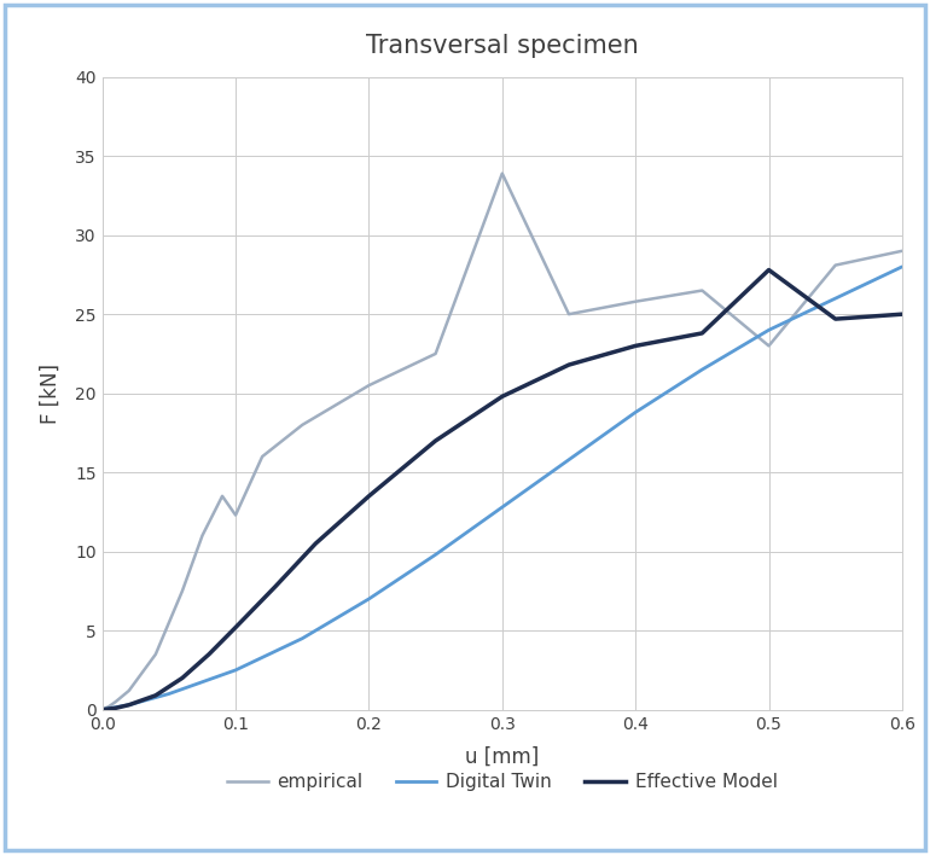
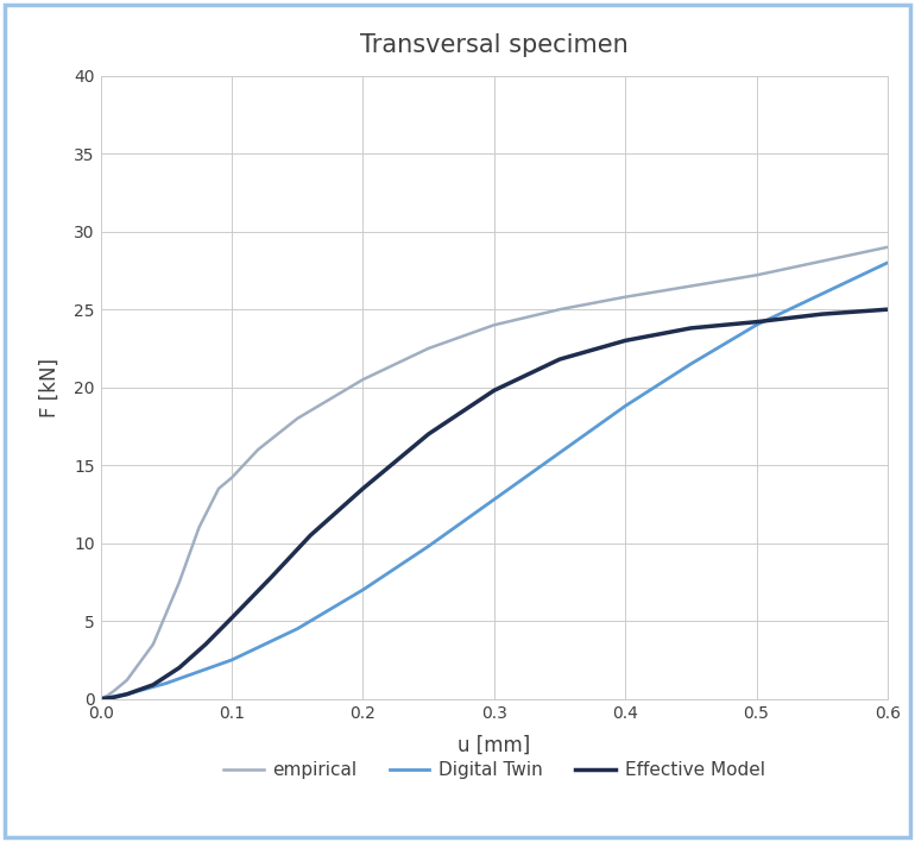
empirical/0.1: 12.3 -> 14.2
empirical/0.3: 33.9 -> 24.0
empirical/0.5: 23.0 -> 27.2
Effective Model/0.5: 27.8 -> 24.2
